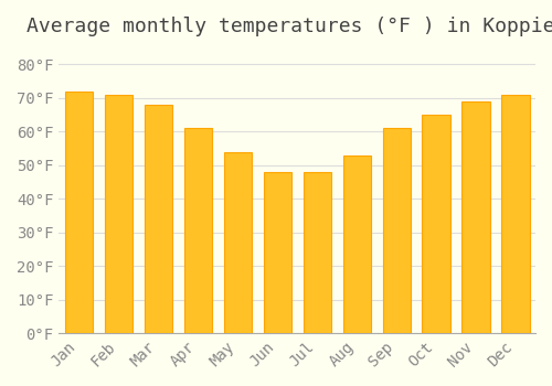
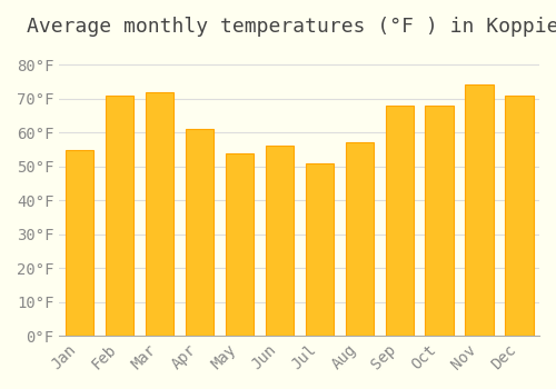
Jan: 72°F -> 55°F
Mar: 68°F -> 72°F
Jun: 48°F -> 56°F
Jul: 48°F -> 51°F
Aug: 53°F -> 57°F
Sep: 61°F -> 68°F
Oct: 65°F -> 68°F
Nov: 69°F -> 74°F
